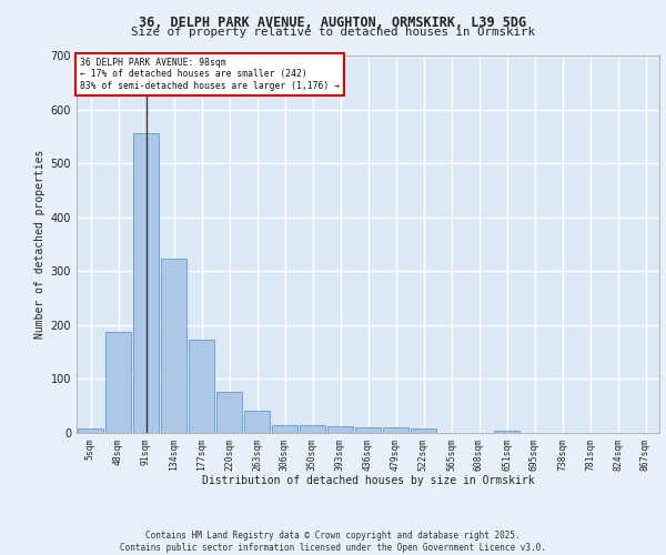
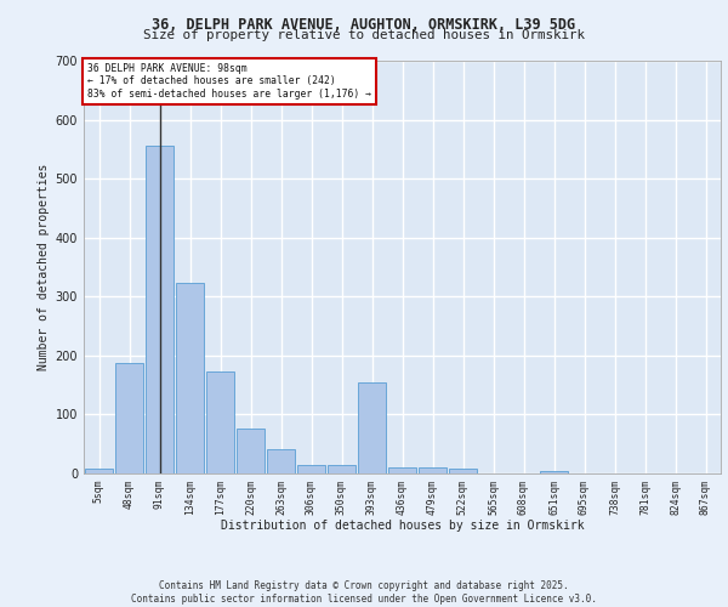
393sqm: 12 -> 155
